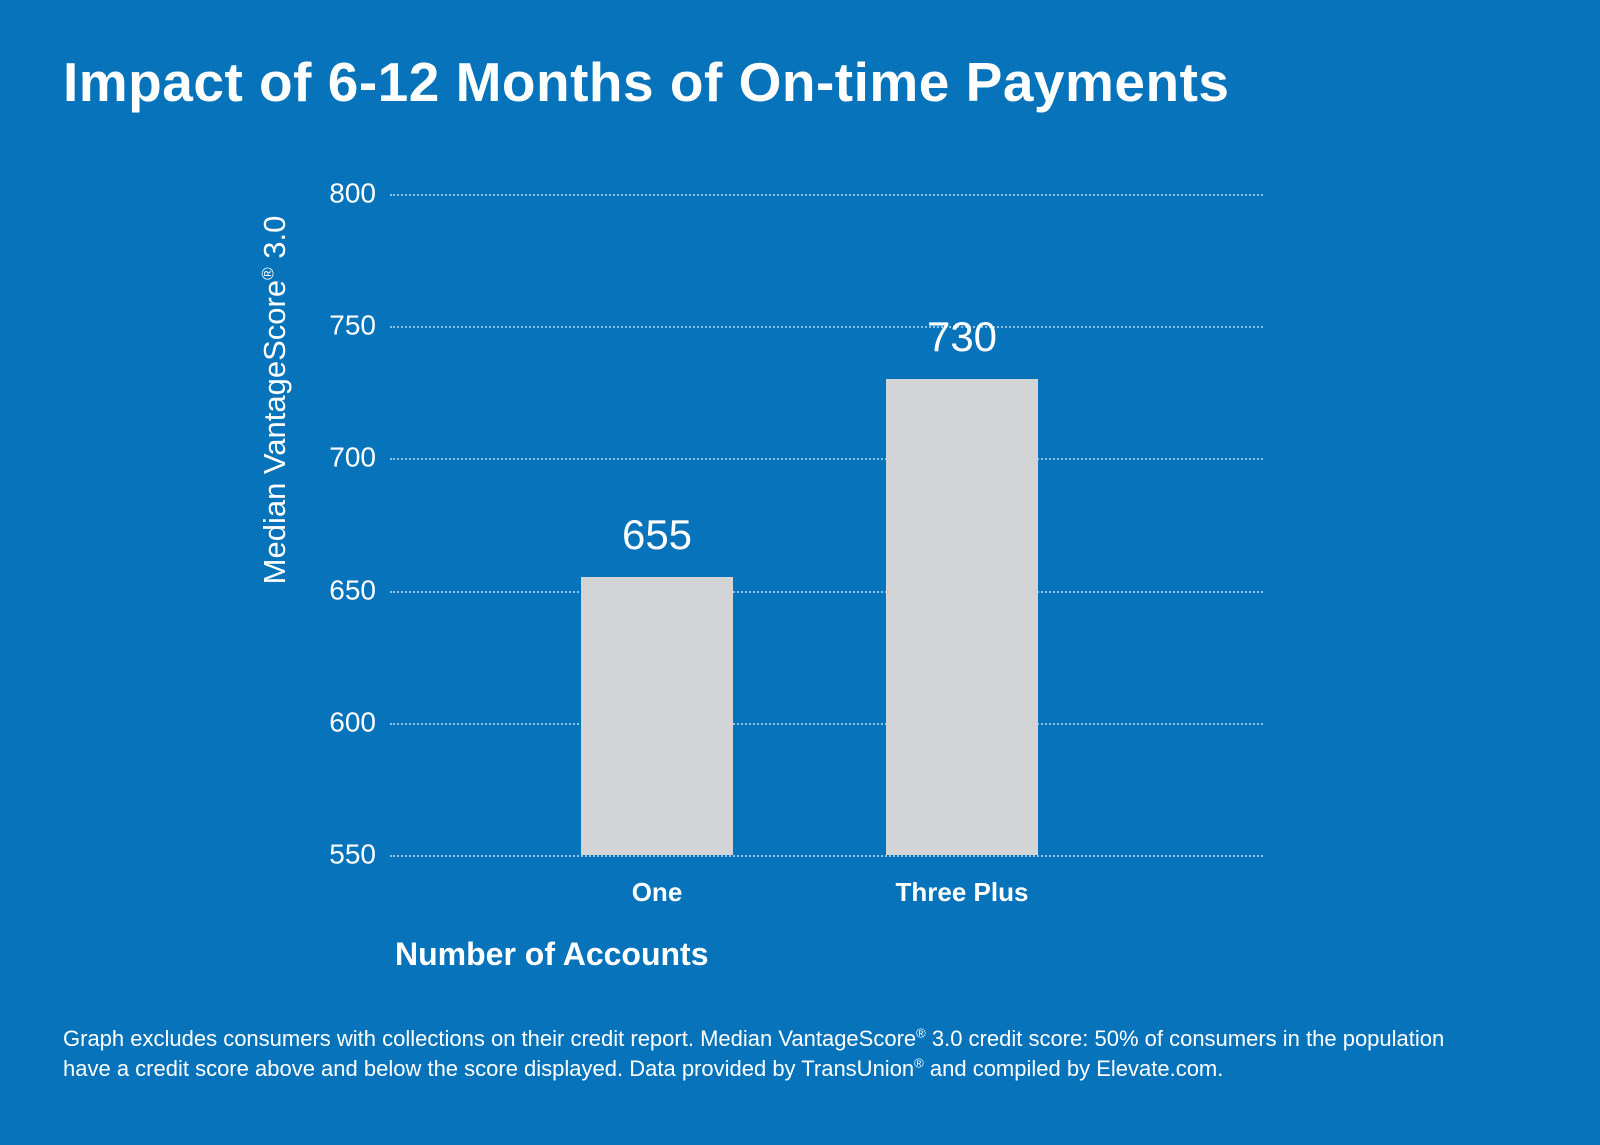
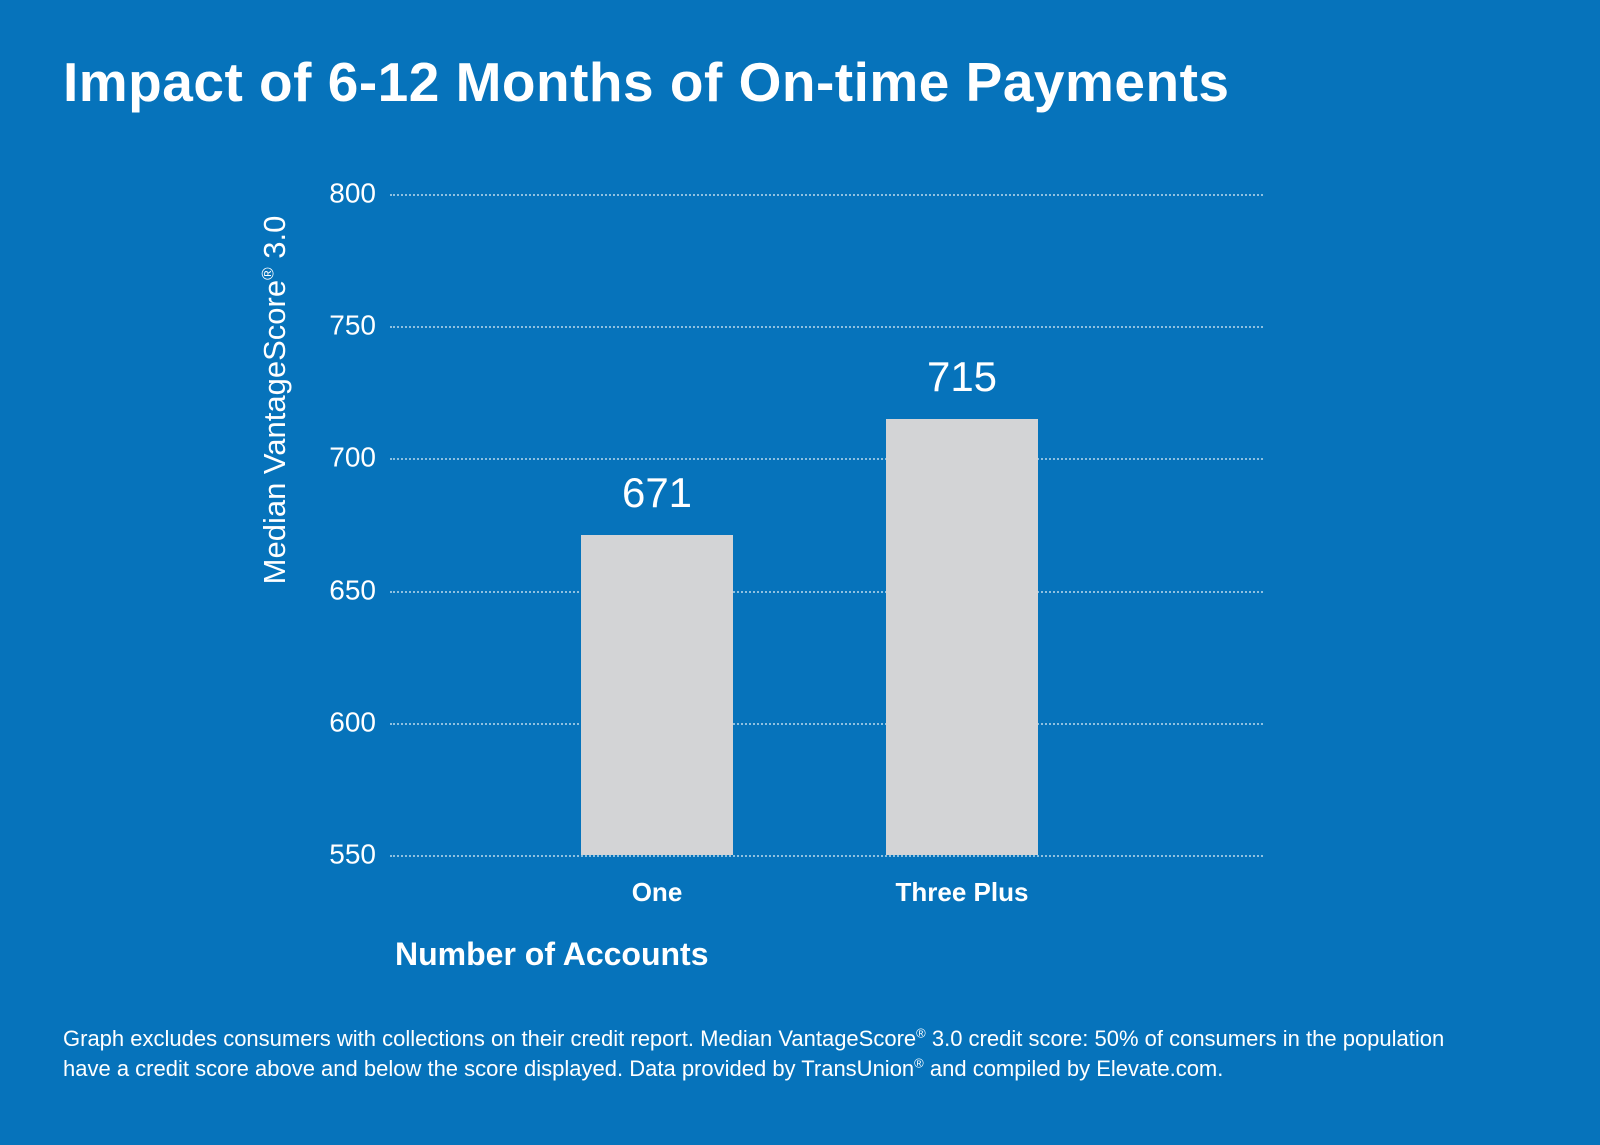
One: 655 -> 671
Three Plus: 730 -> 715
